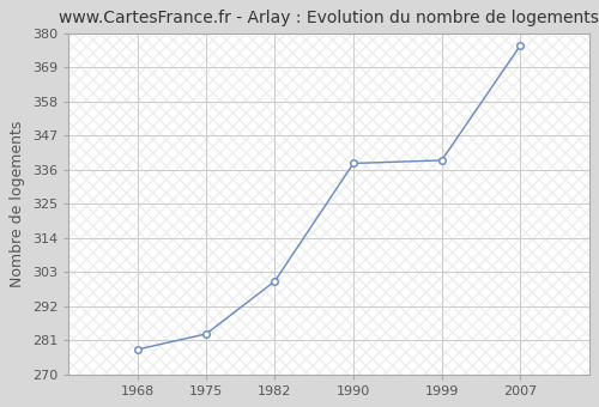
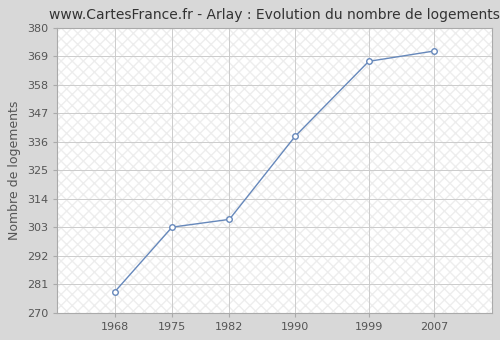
1975: 283 -> 303
1982: 300 -> 306
1999: 339 -> 367
2007: 376 -> 371
